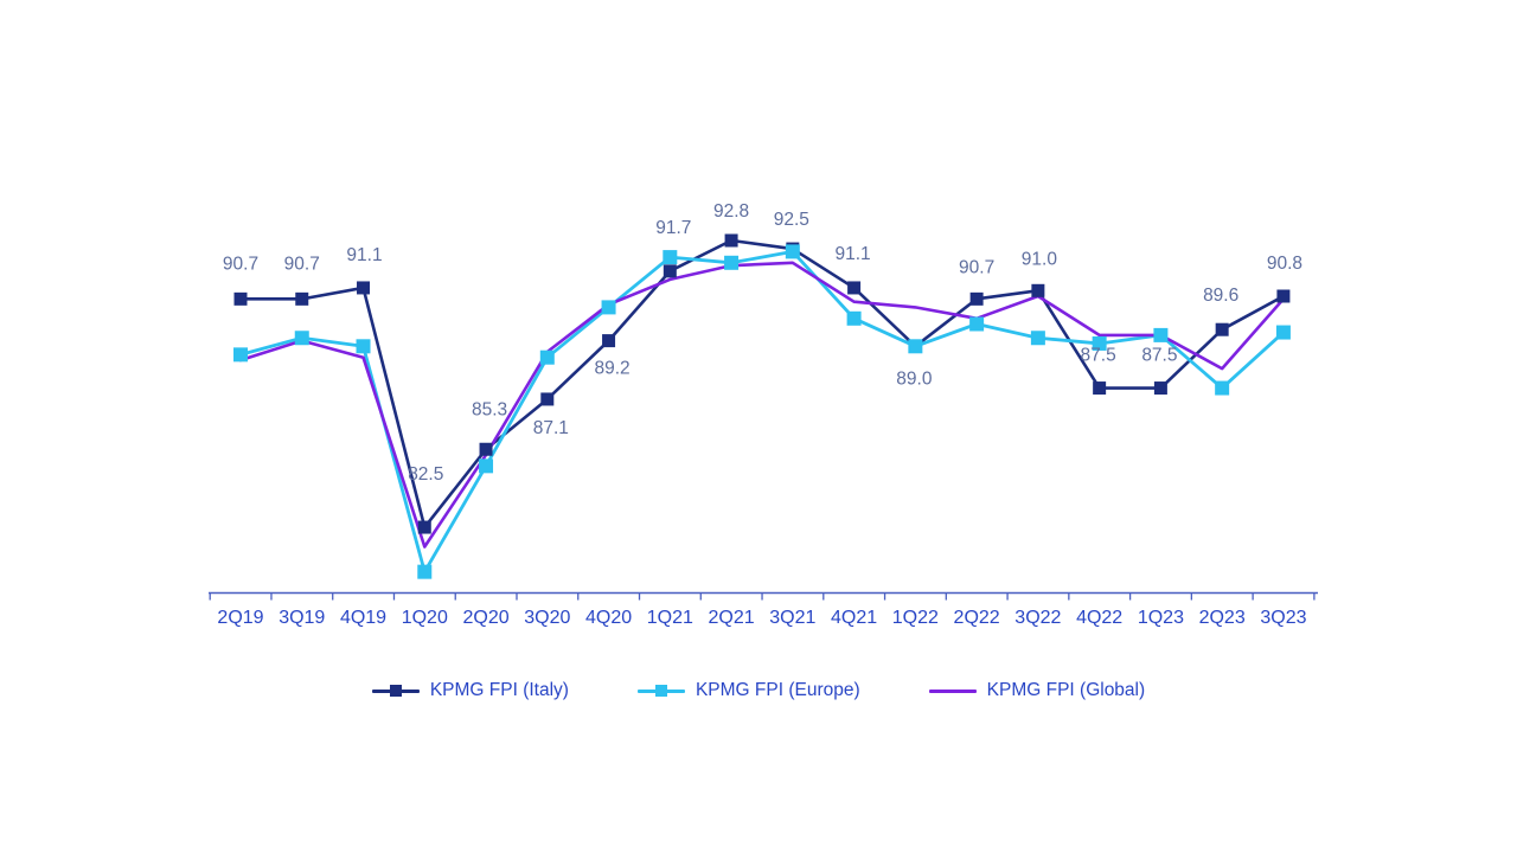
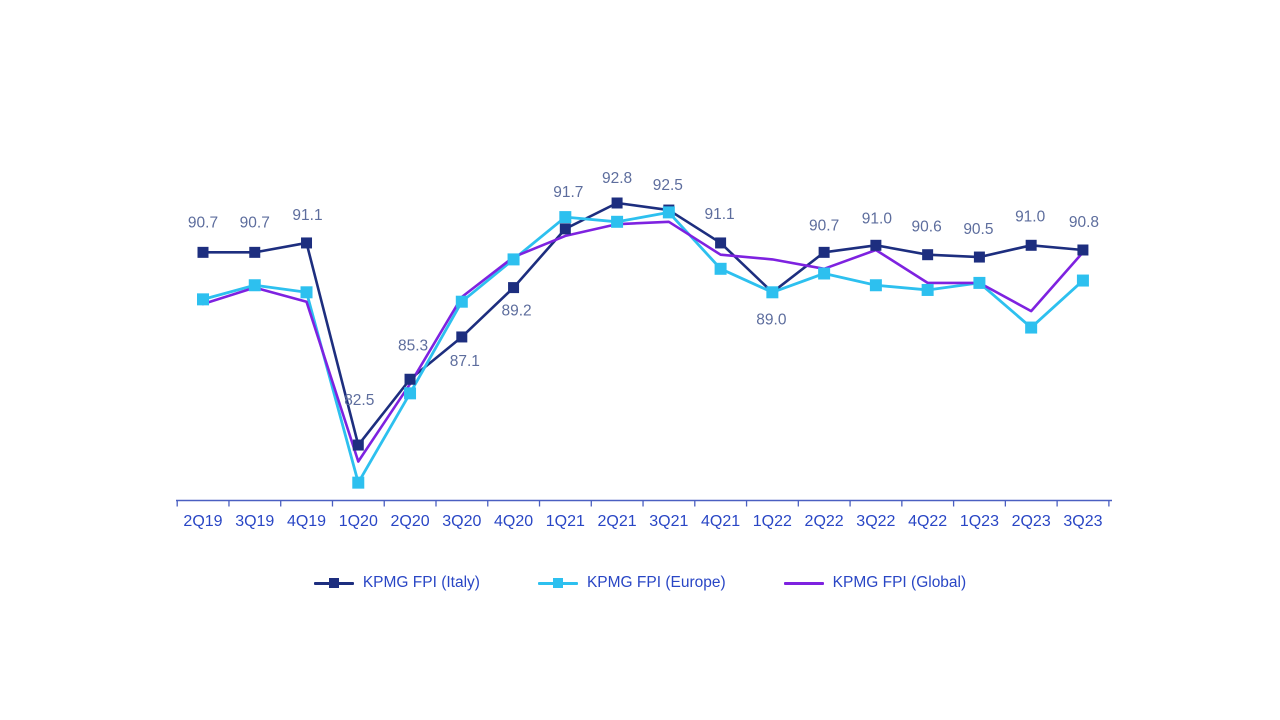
KPMG FPI (Italy)/4Q22: 87.5 -> 90.6
KPMG FPI (Italy)/1Q23: 87.5 -> 90.5
KPMG FPI (Italy)/2Q23: 89.6 -> 91.0
